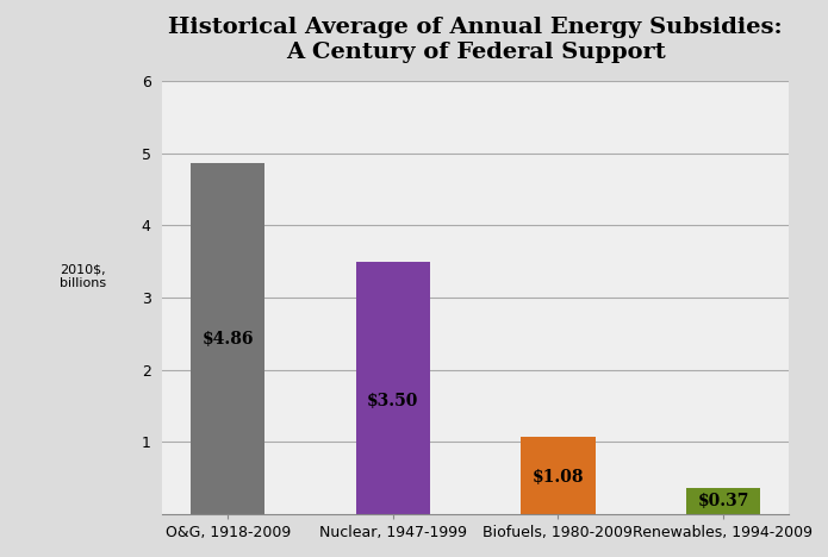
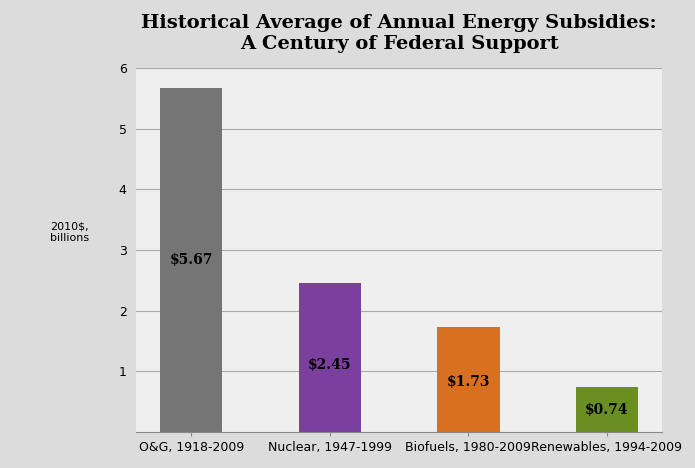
O&G, 1918-2009: $4.86 -> $5.67
Nuclear, 1947-1999: $3.50 -> $2.45
Biofuels, 1980-2009: $1.08 -> $1.73
Renewables, 1994-2009: $0.37 -> $0.74
